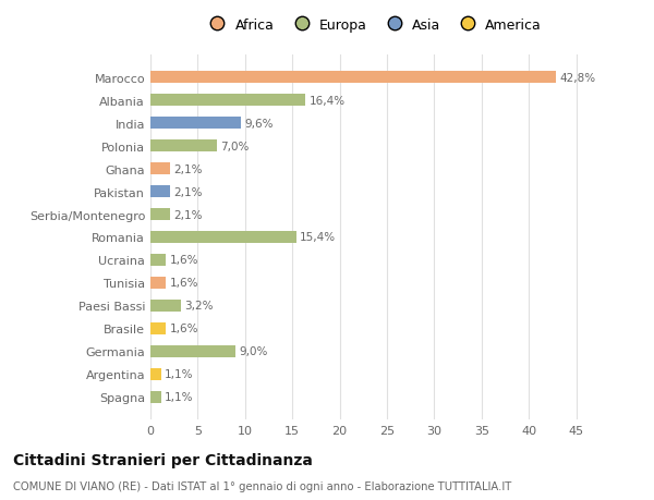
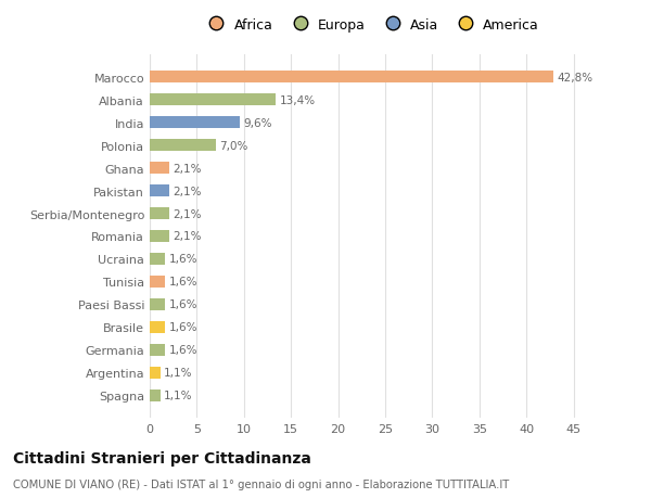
Albania: 16,4% -> 13,4%
Romania: 15,4% -> 2,1%
Paesi Bassi: 3,2% -> 1,6%
Germania: 9,0% -> 1,6%
